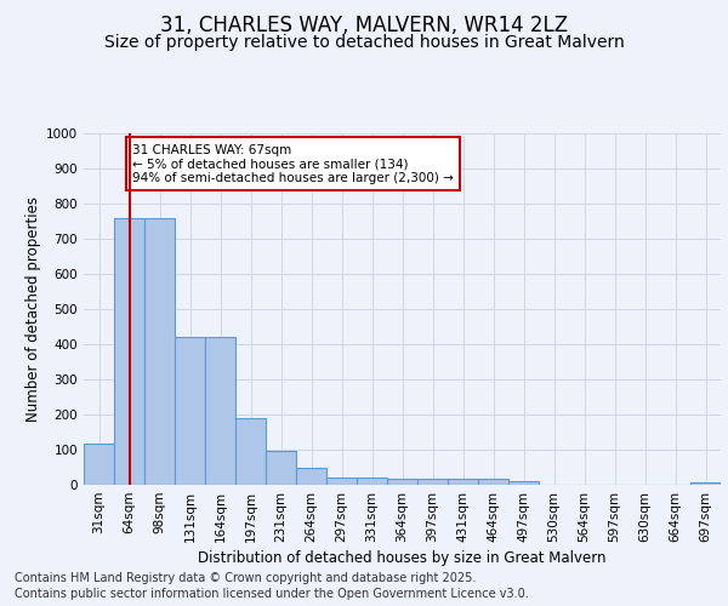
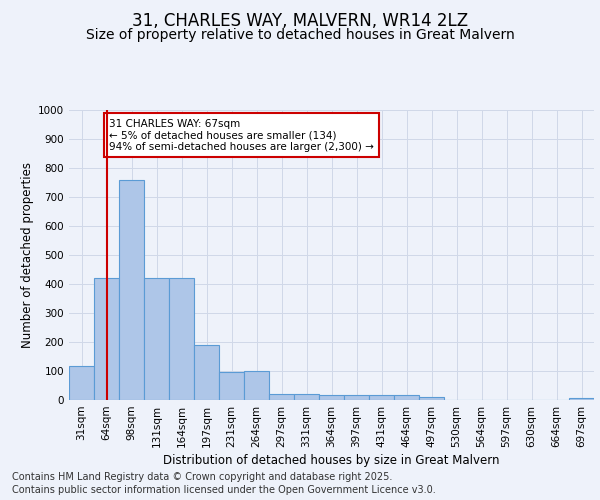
64sqm: 760 -> 420
264sqm: 47 -> 100
